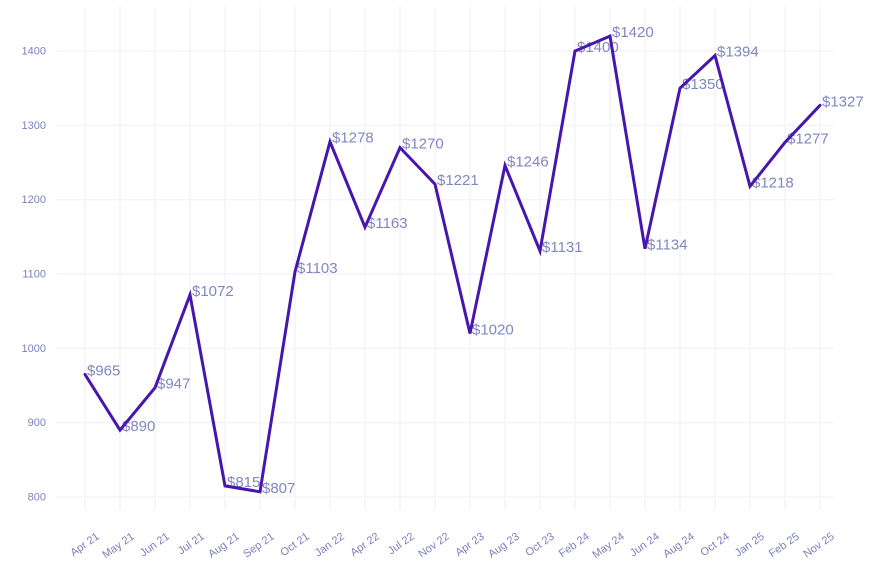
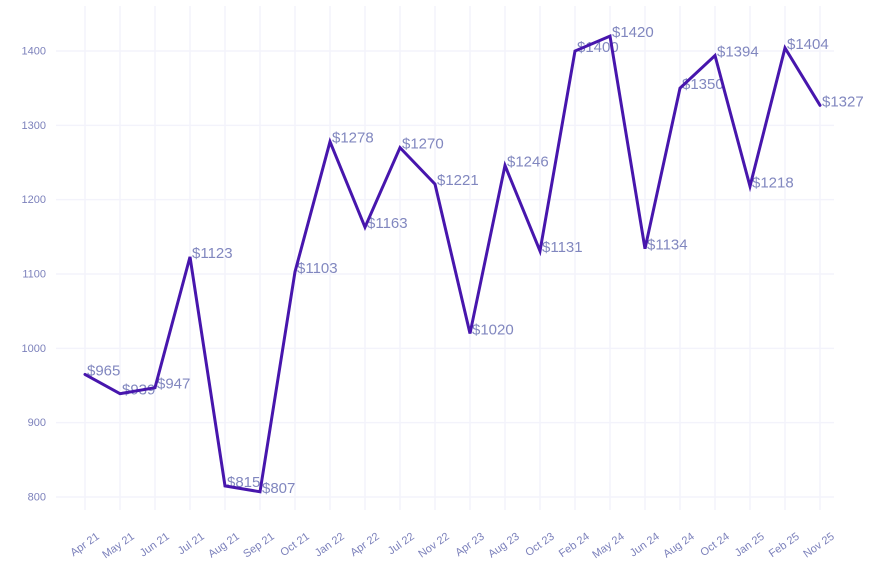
May 21: $890 -> $939
Jul 21: $1072 -> $1123
Feb 25: $1277 -> $1404
